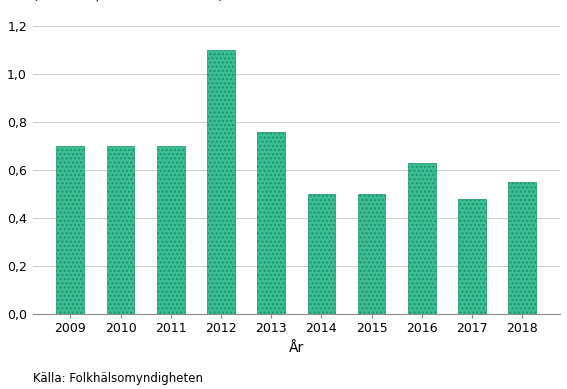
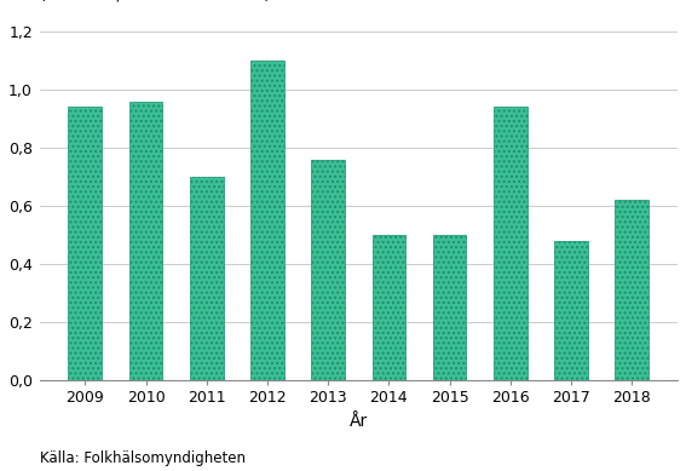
2009: 0,70 -> 0,94
2010: 0,70 -> 0,96
2016: 0,63 -> 0,94
2018: 0,55 -> 0,62
